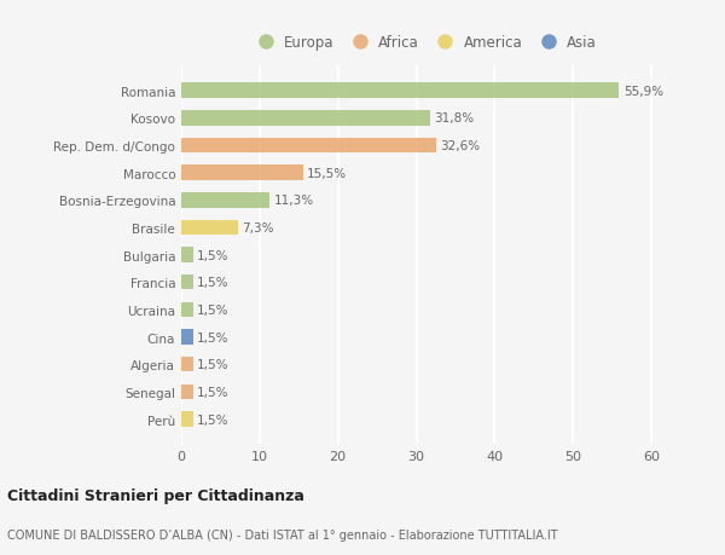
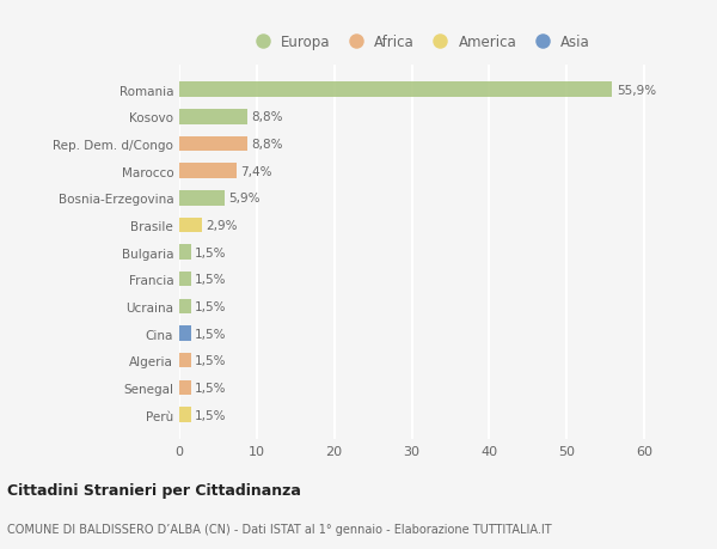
Kosovo: 31,8% -> 8,8%
Rep. Dem. d/Congo: 32,6% -> 8,8%
Marocco: 15,5% -> 7,4%
Bosnia-Erzegovina: 11,3% -> 5,9%
Brasile: 7,3% -> 2,9%
